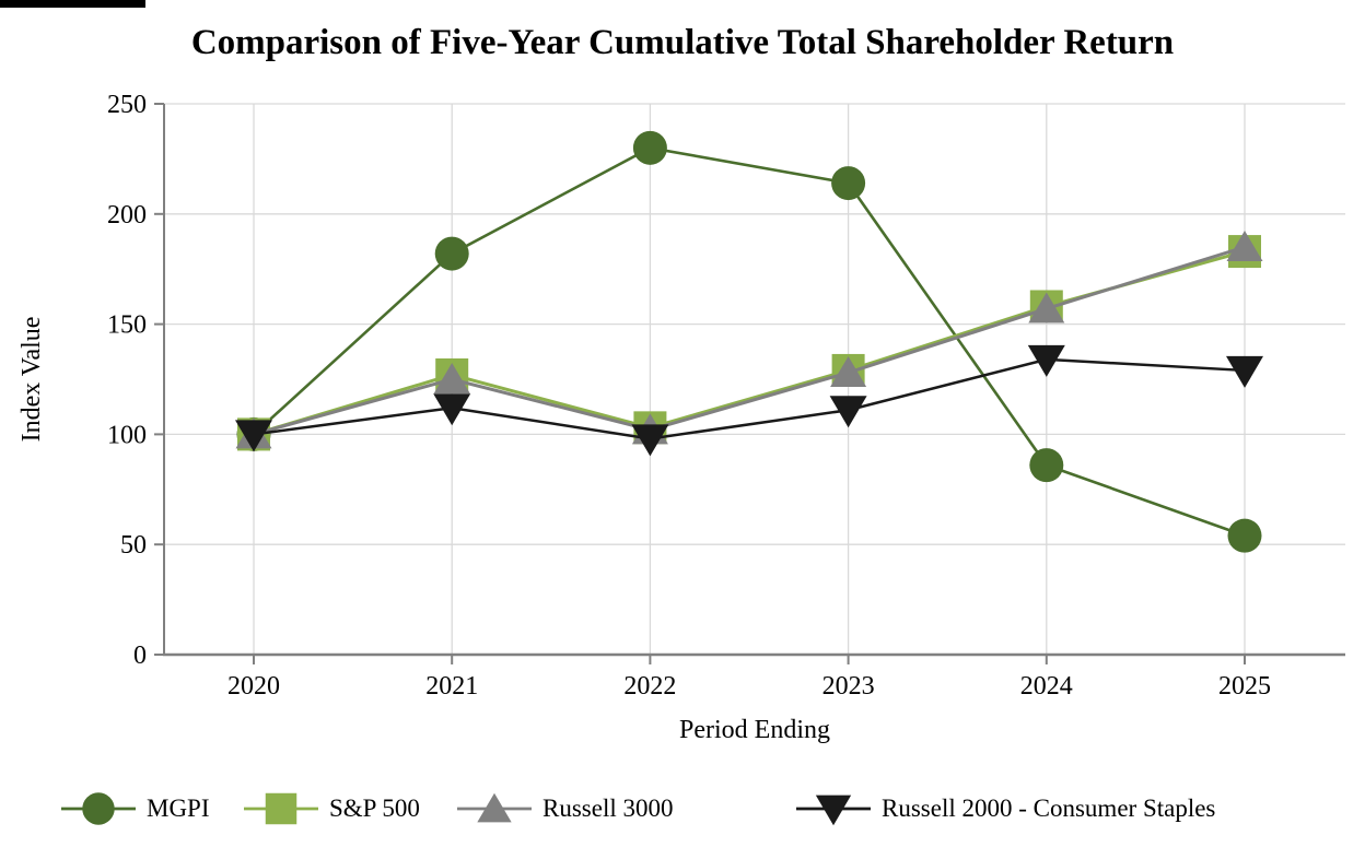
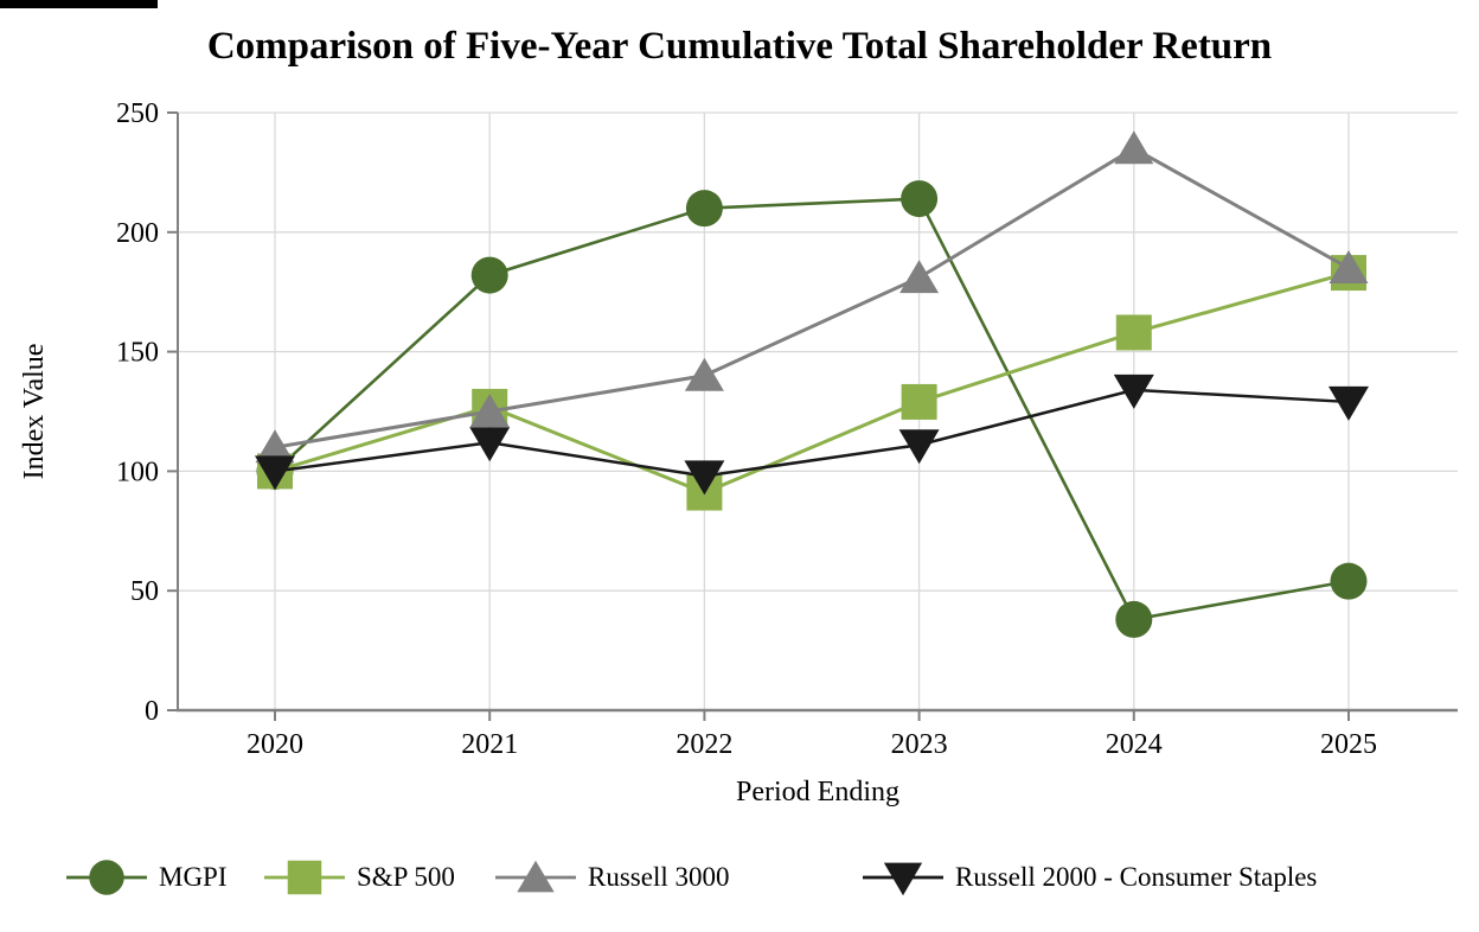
Russell 3000/2020: 100 -> 110
MGPI/2022: 230 -> 210
S&P 500/2022: 103 -> 91
Russell 3000/2022: 102 -> 140
Russell 3000/2023: 128 -> 181
MGPI/2024: 86 -> 38
Russell 3000/2024: 157 -> 235
